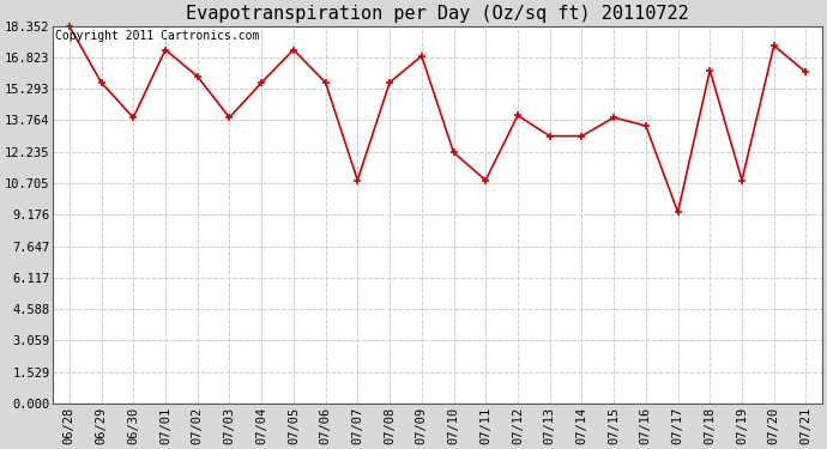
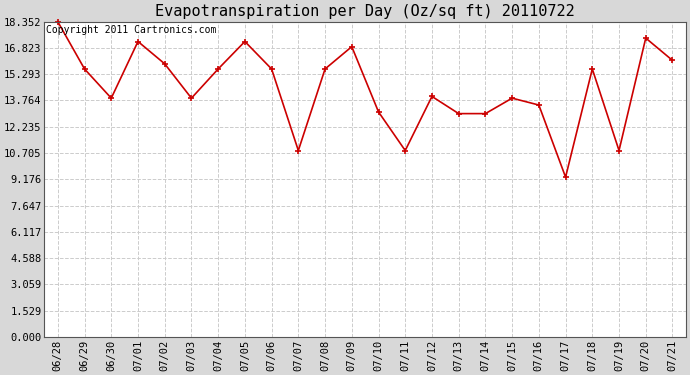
07/10: 12.2 -> 13.1
07/18: 16.2 -> 15.6
